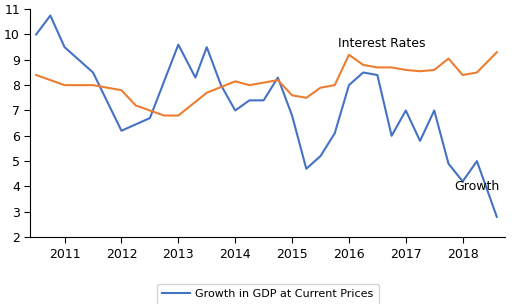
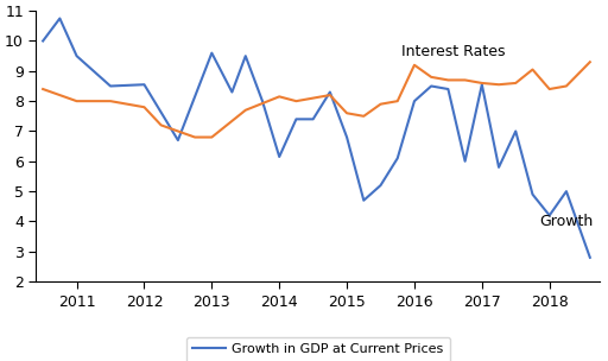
Growth in GDP at Current Prices/2012: 6.20 -> 8.55
Growth in GDP at Current Prices/2014: 7.00 -> 6.15
Growth in GDP at Current Prices/2017: 7.00 -> 8.55
